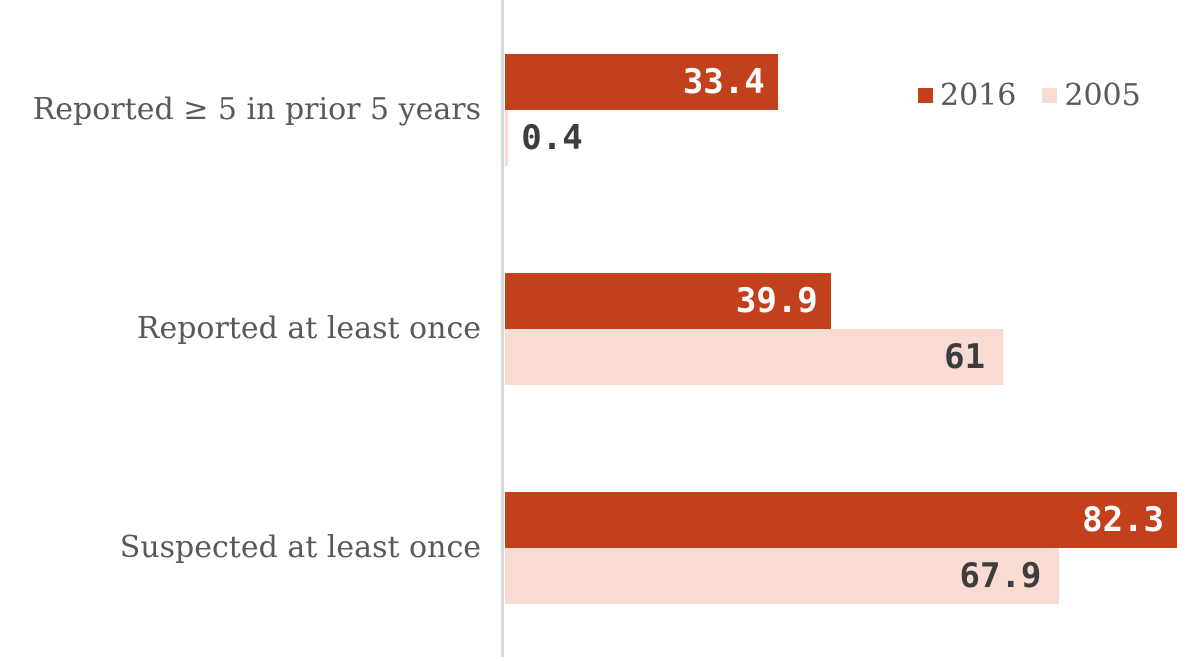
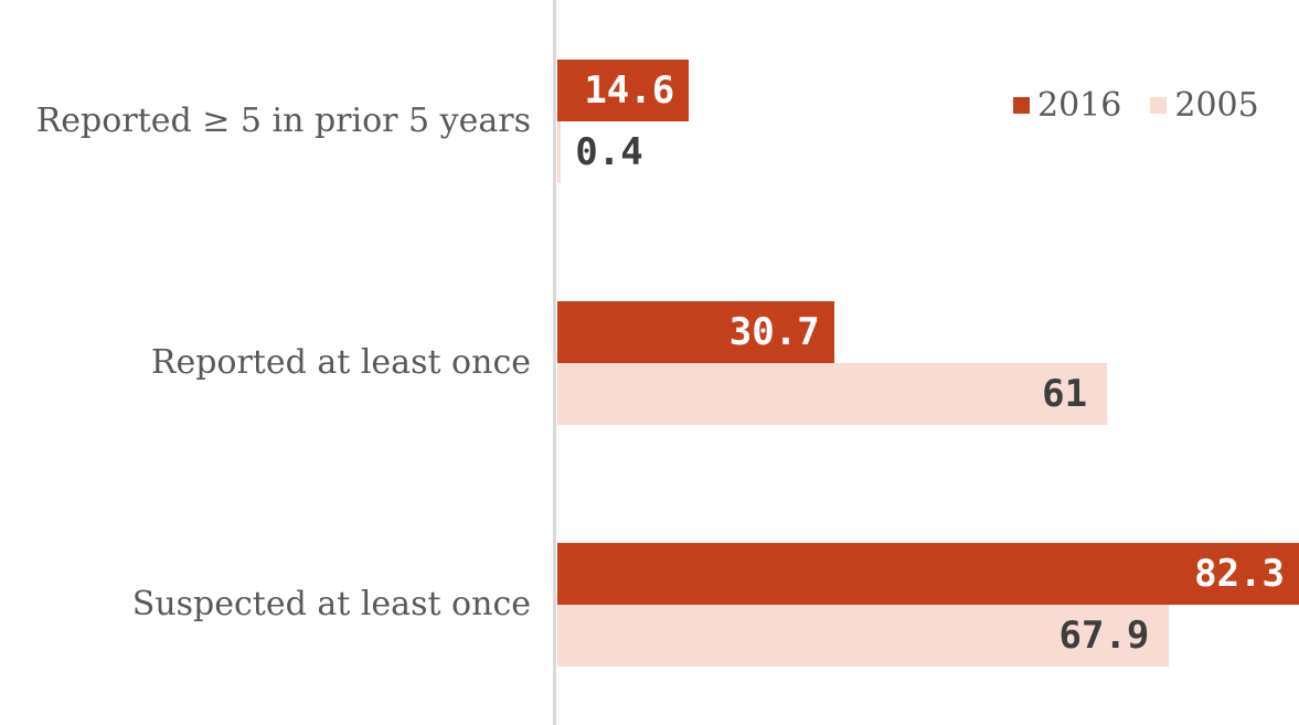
2016/Reported ≥ 5 in prior 5 years: 33.4 -> 14.6
2016/Reported at least once: 39.9 -> 30.7
